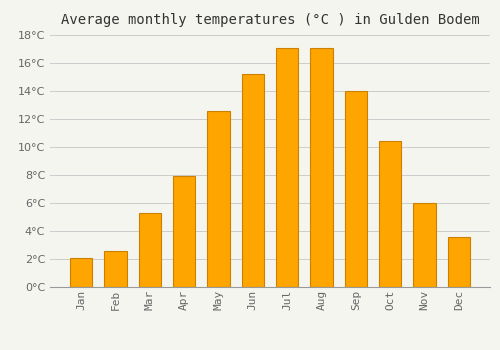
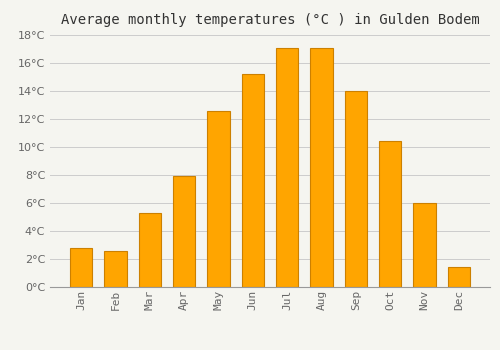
Jan: 2.1°C -> 2.8°C
Dec: 3.6°C -> 1.4°C
